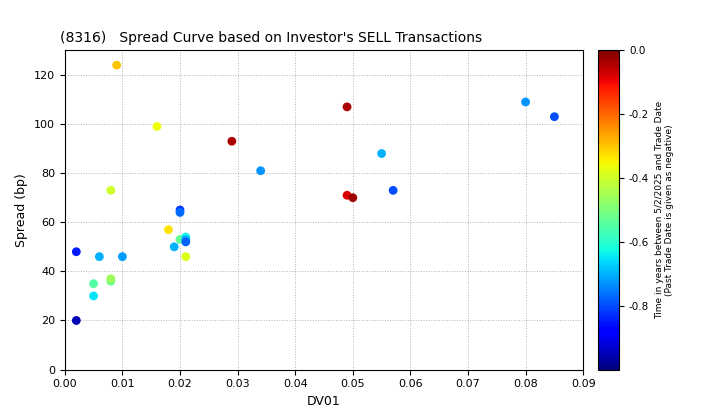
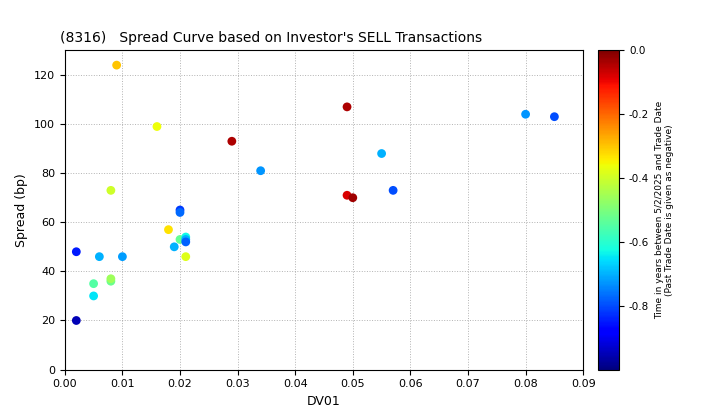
0.08: 109 -> 104
